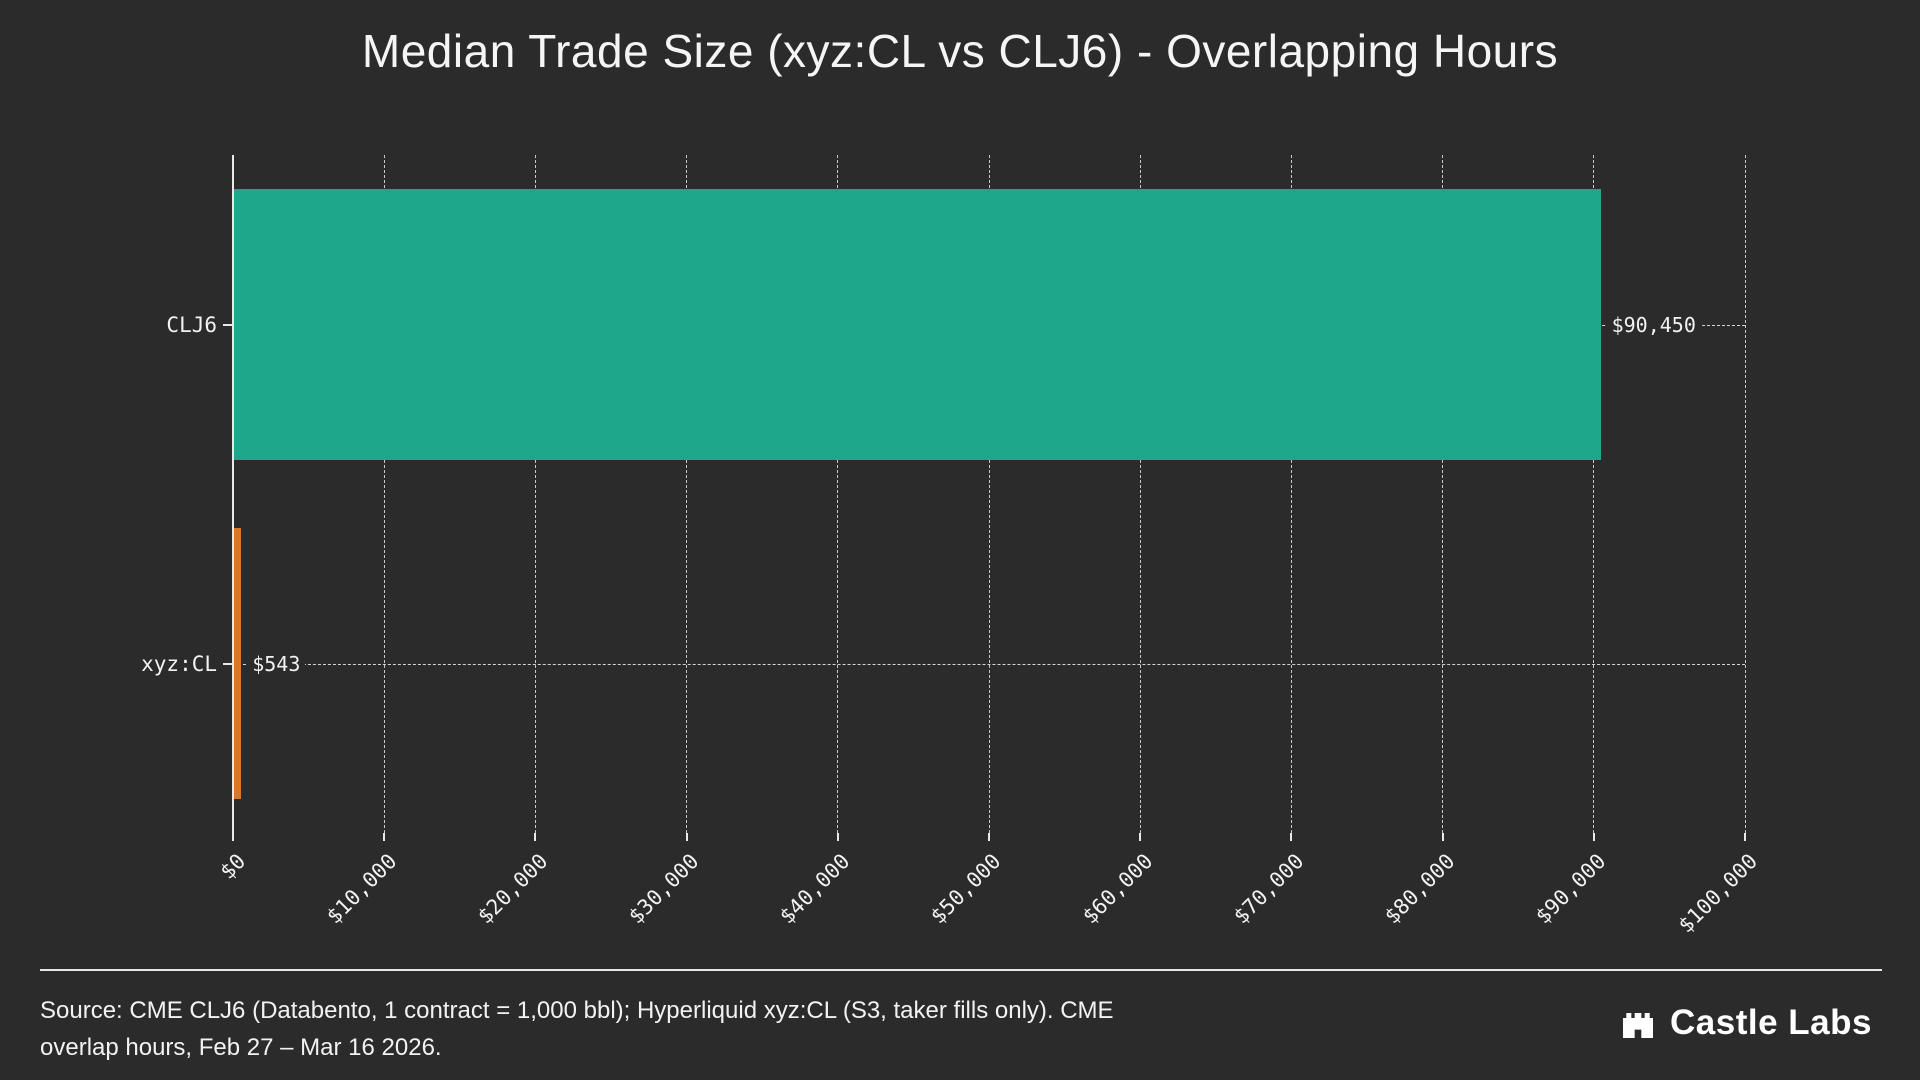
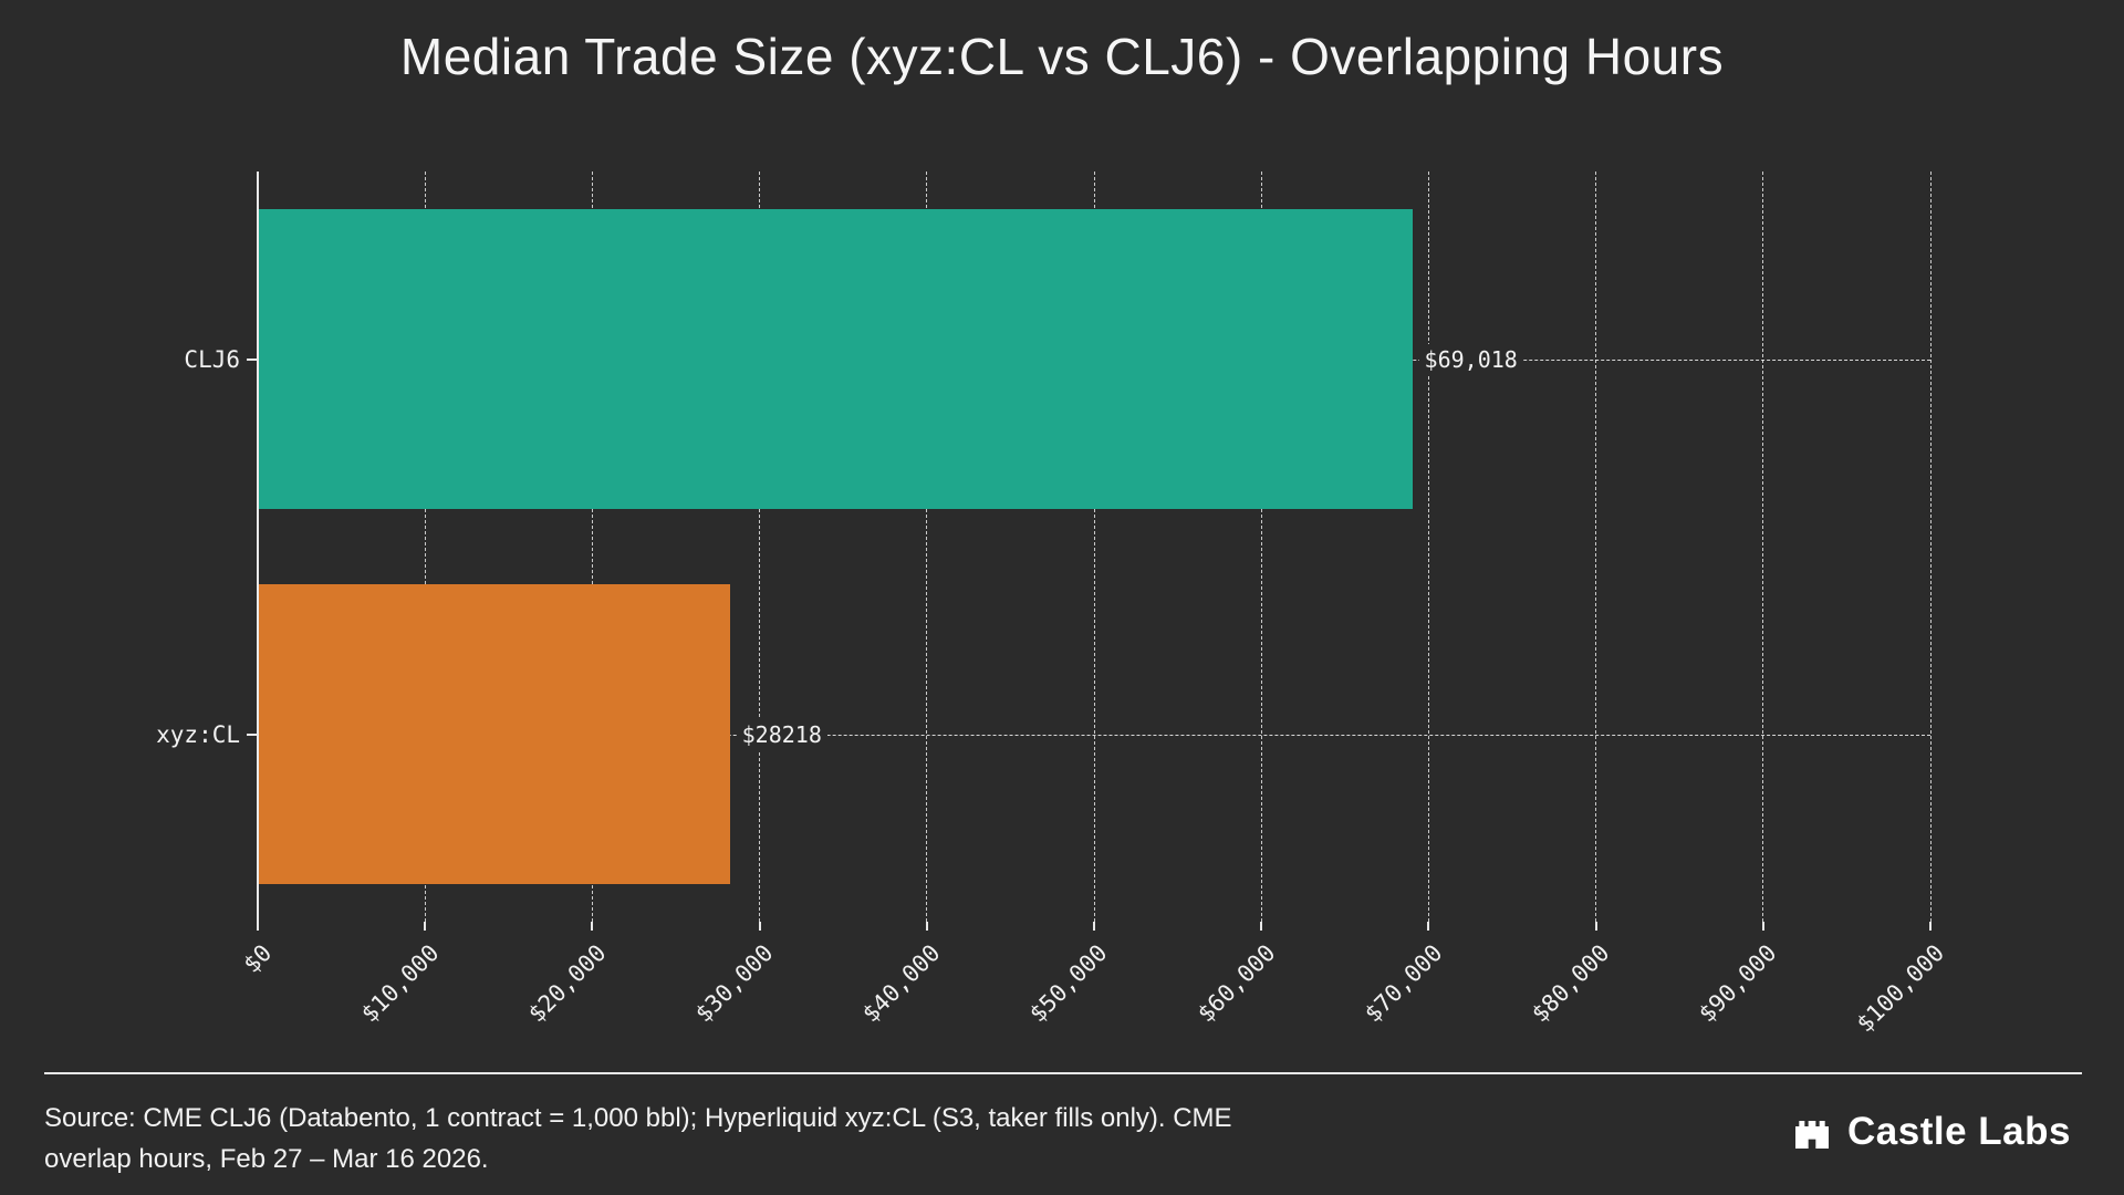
CLJ6: $90,450 -> $69,018
xyz:CL: $543 -> $28218
